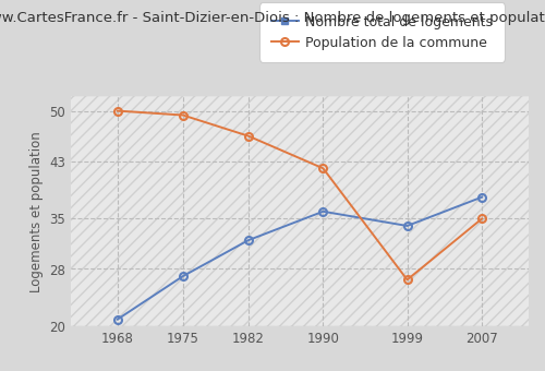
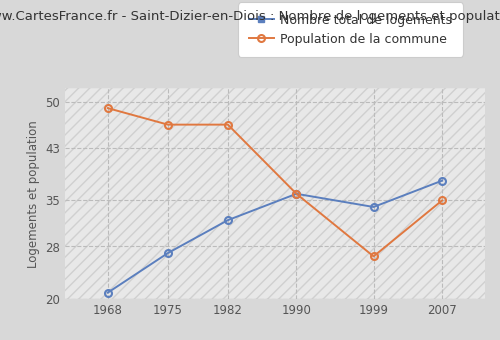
Population de la commune/1968: 50.0 -> 49.0
Population de la commune/1975: 49.4 -> 46.5
Population de la commune/1990: 42.0 -> 36.0
